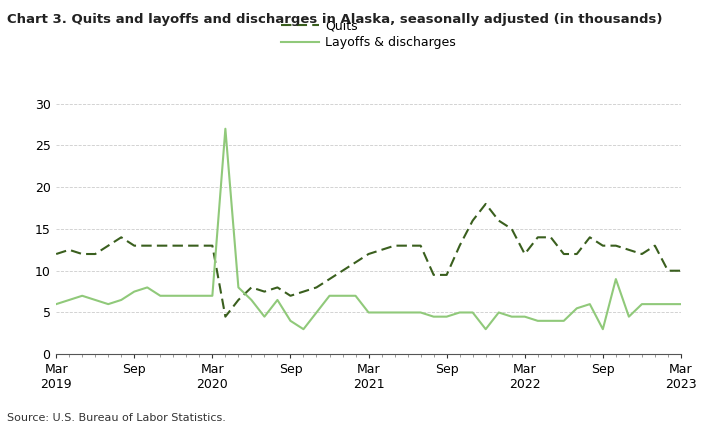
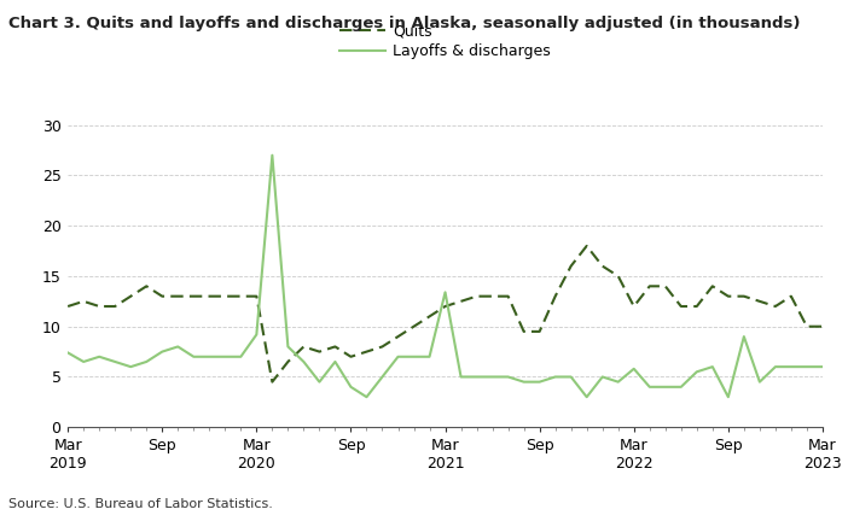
Layoffs & discharges/Mar 2019: 6.0 -> 7.4
Layoffs & discharges/Mar 2020: 7.0 -> 9.2
Layoffs & discharges/Mar 2021: 5.0 -> 13.4
Layoffs & discharges/Mar 2022: 4.5 -> 5.8
